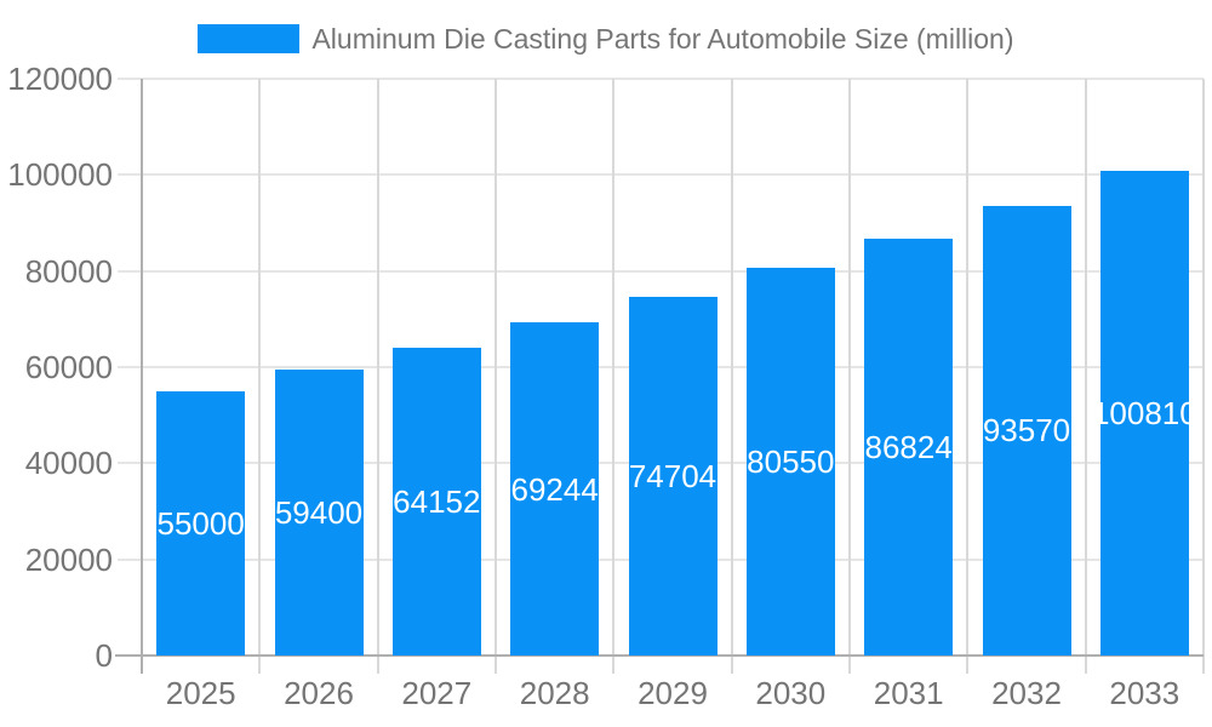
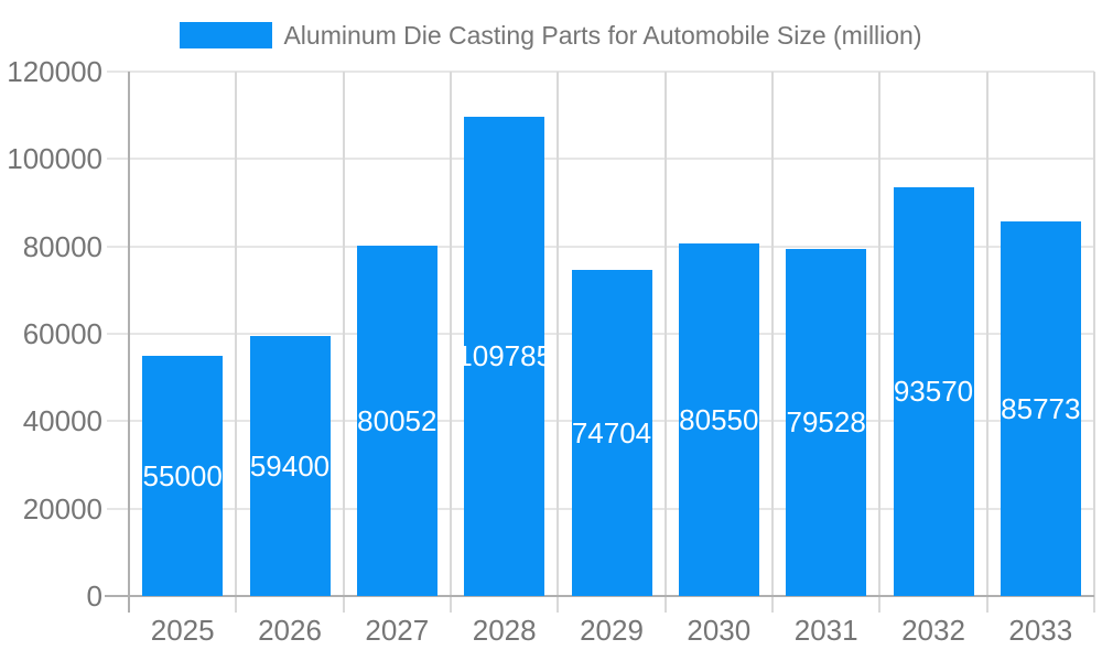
2027: 64152 -> 80052
2028: 69244 -> 109785
2031: 86824 -> 79528
2033: 100810 -> 85773
